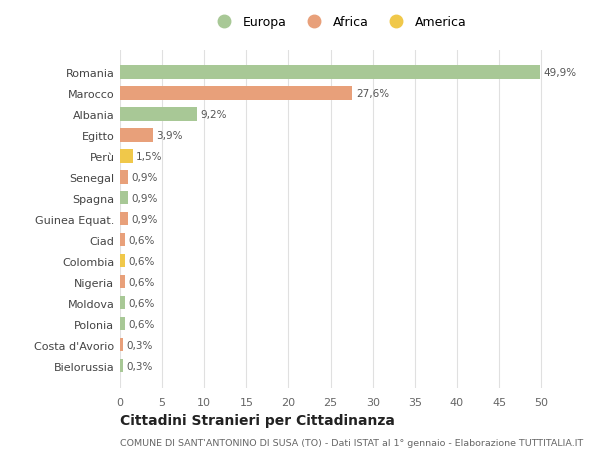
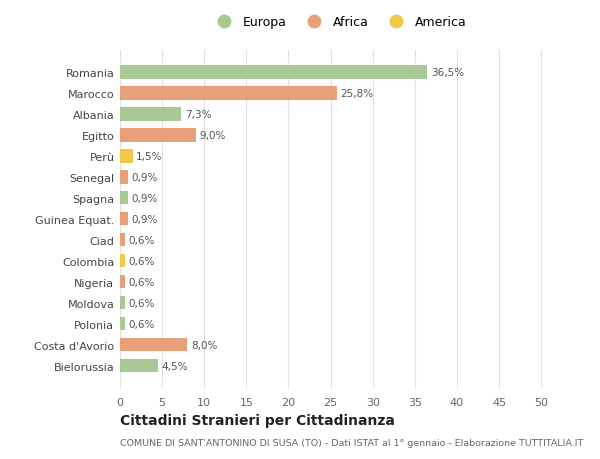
Romania: 49,9% -> 36,5%
Marocco: 27,6% -> 25,8%
Albania: 9,2% -> 7,3%
Egitto: 3,9% -> 9,0%
Costa d'Avorio: 0,3% -> 8,0%
Bielorussia: 0,3% -> 4,5%
